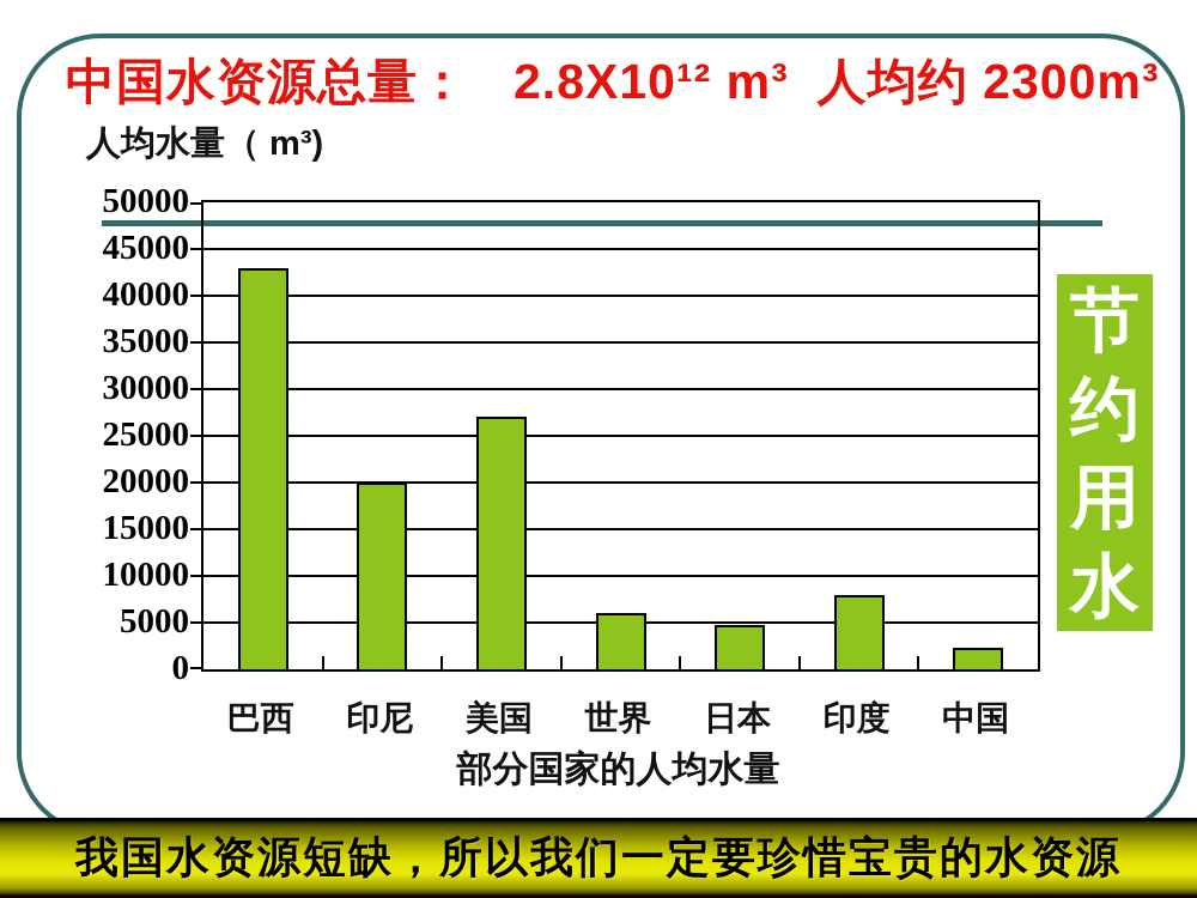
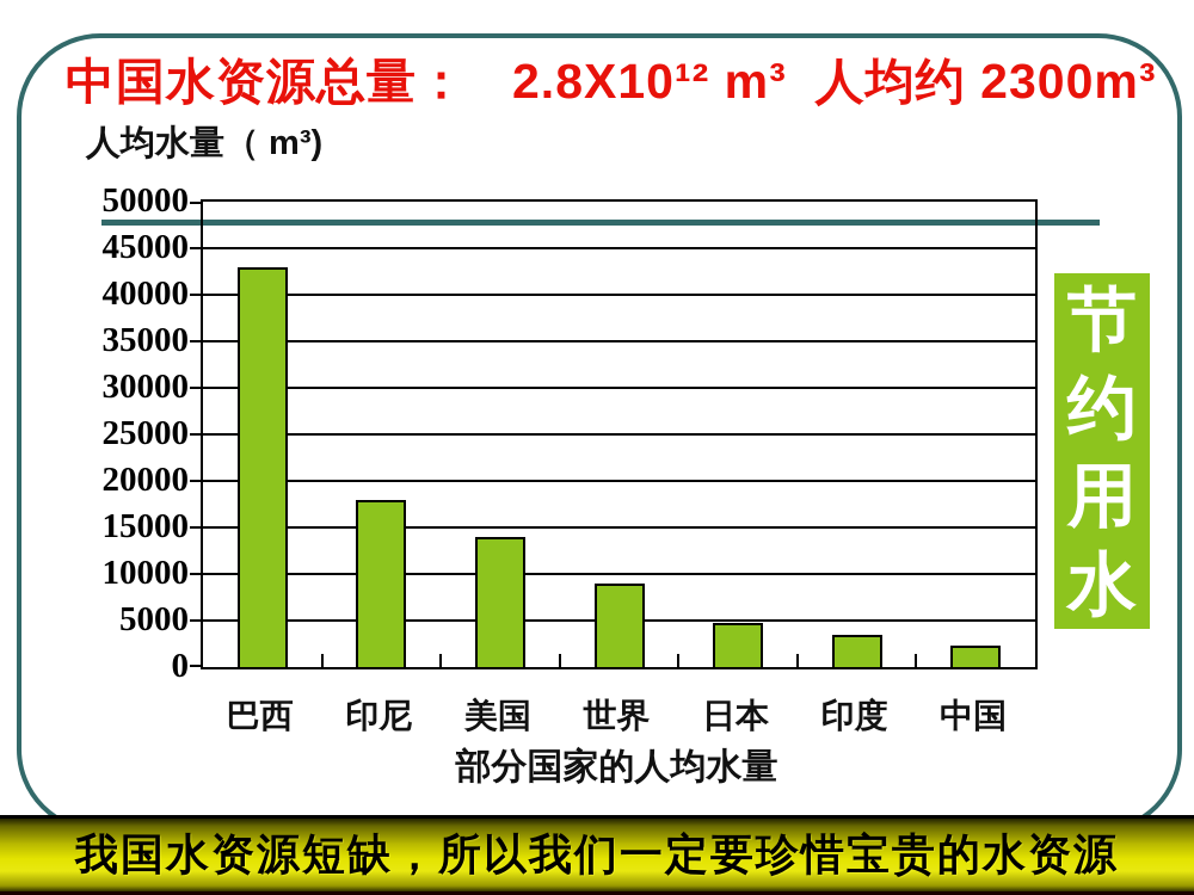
印尼: 20000 -> 18000
美国: 27000 -> 14000
世界: 6000 -> 9000
印度: 8000 -> 3000
